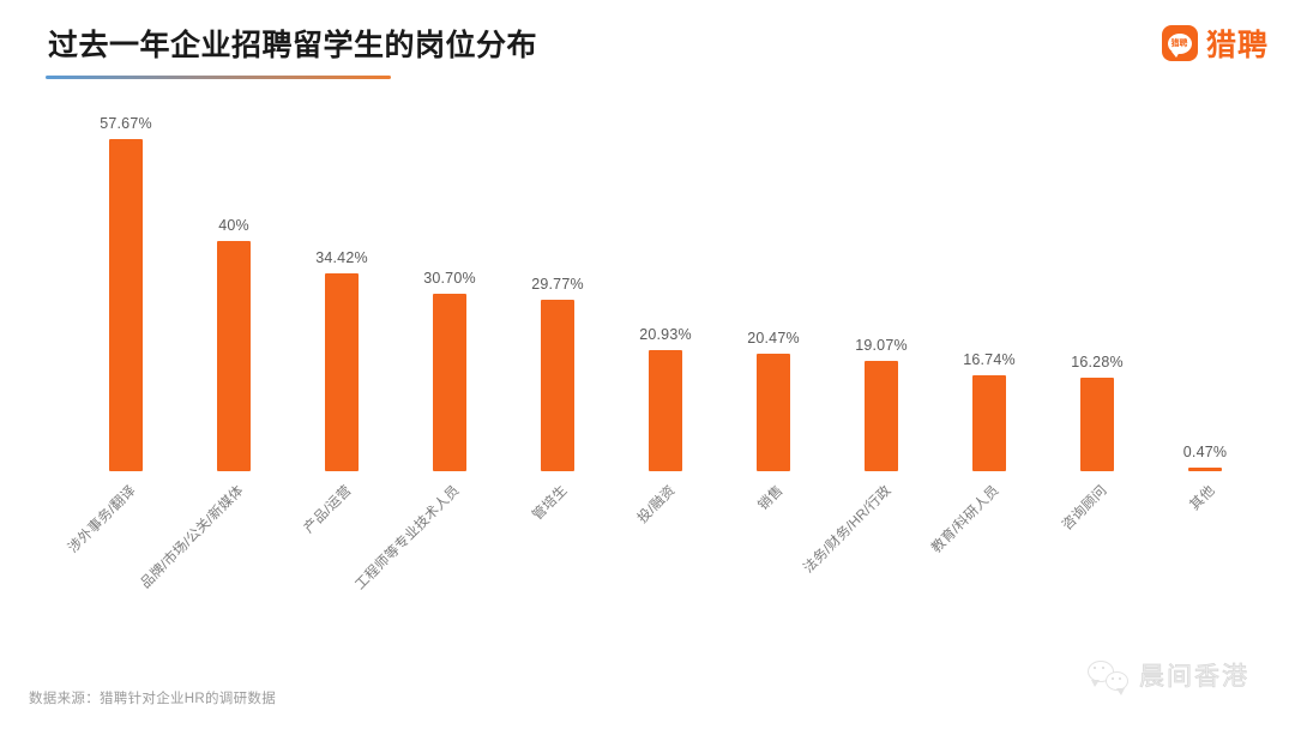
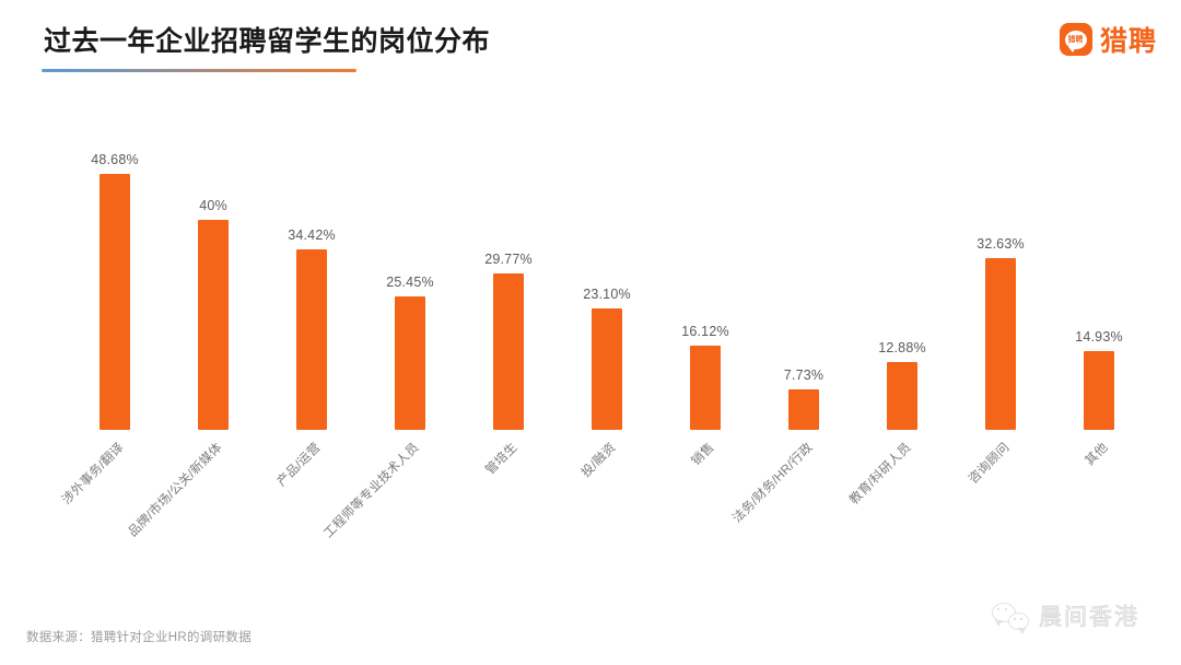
涉外事务/翻译: 57.67% -> 48.68%
工程师等专业技术人员: 30.70% -> 25.45%
投/融资: 20.93% -> 23.10%
销售: 20.47% -> 16.12%
法务/财务/HR/行政: 19.07% -> 7.73%
教育/科研人员: 16.74% -> 12.88%
咨询顾问: 16.28% -> 32.63%
其他: 0.47% -> 14.93%
